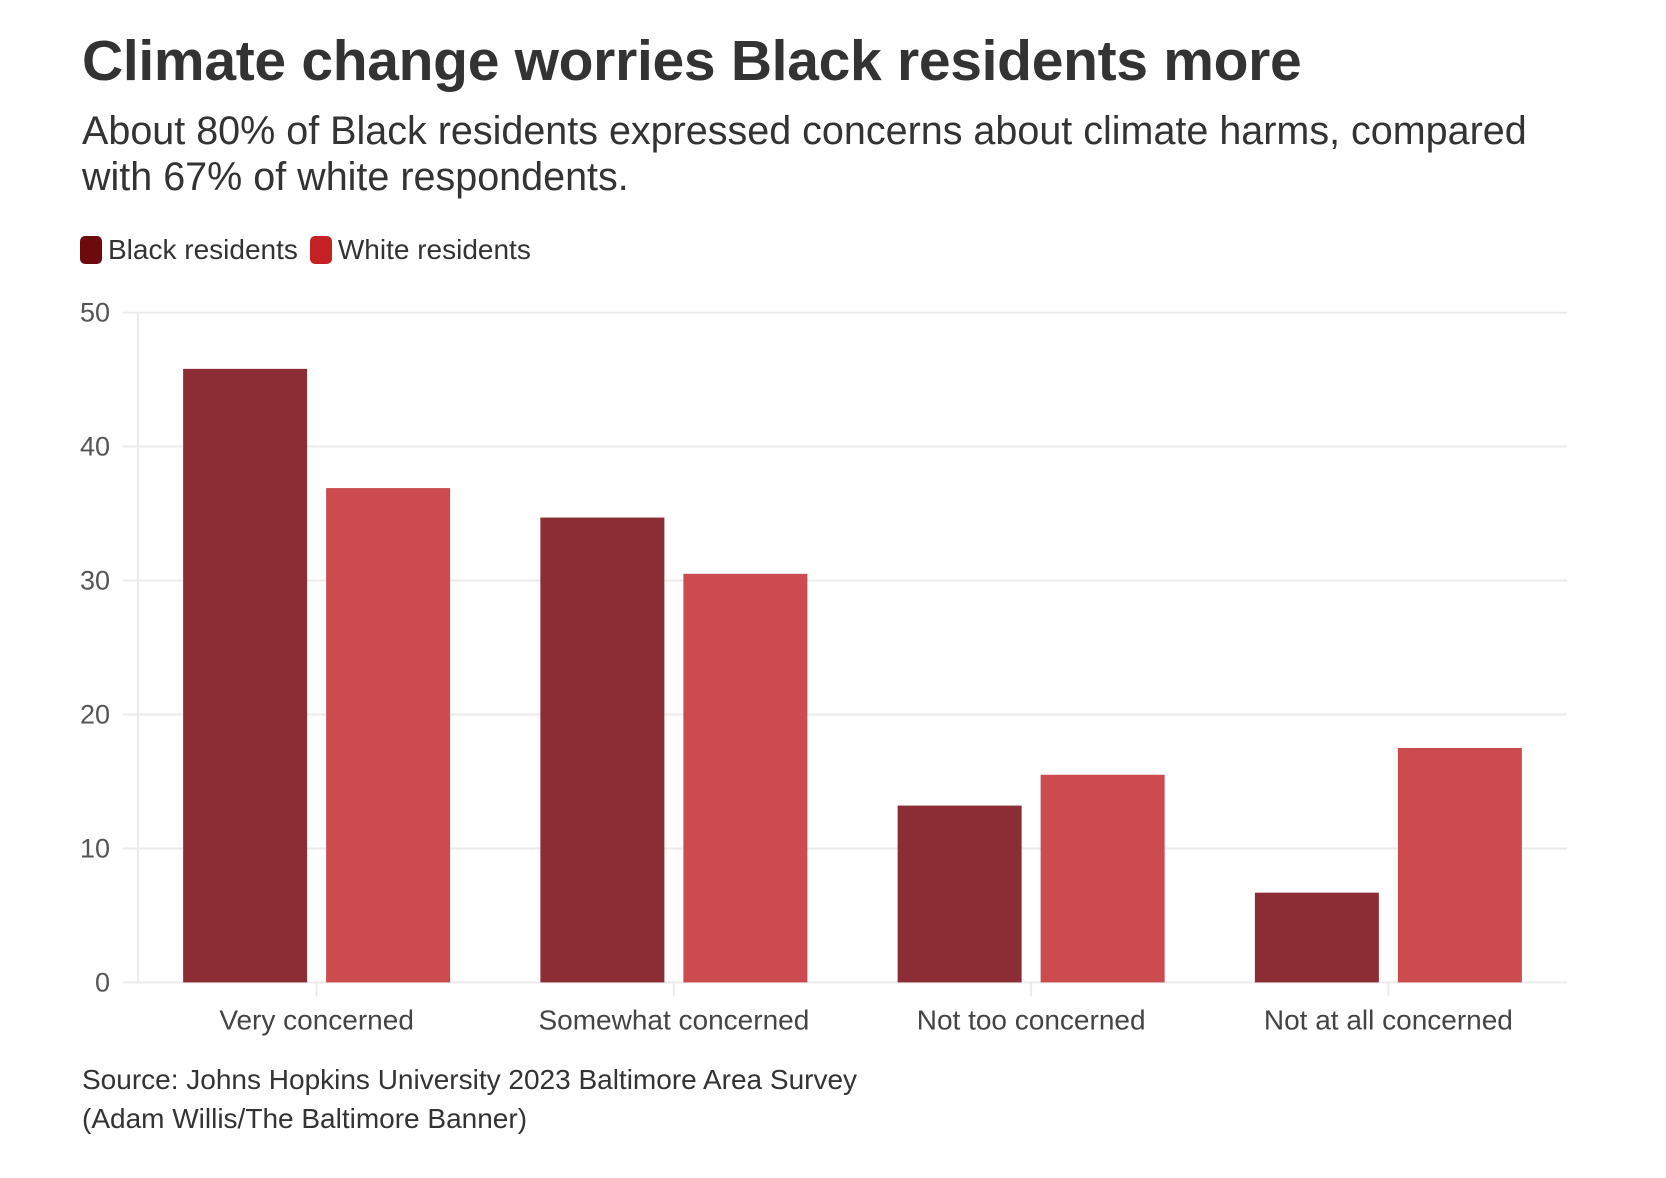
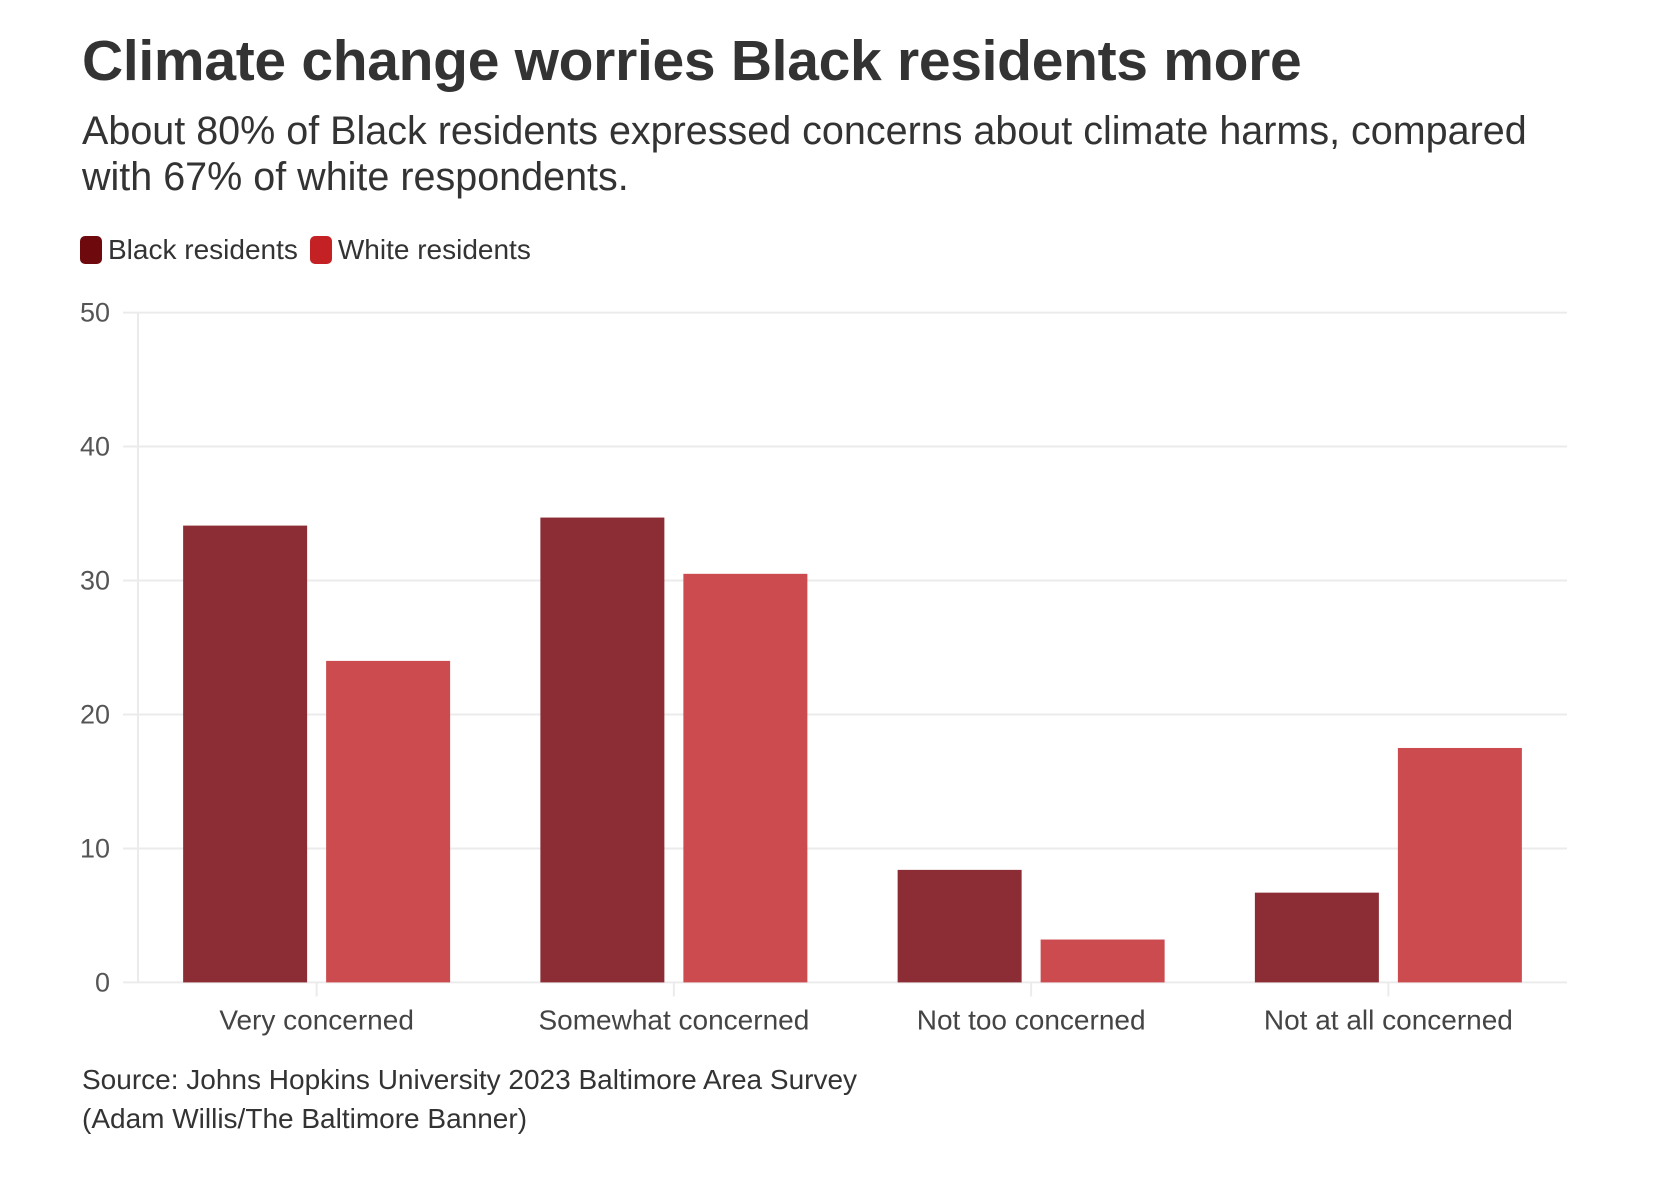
Black residents/Very concerned: 45.8 -> 34.1
White residents/Very concerned: 36.9 -> 24.0
Black residents/Not too concerned: 13.2 -> 8.4
White residents/Not too concerned: 15.5 -> 3.2
